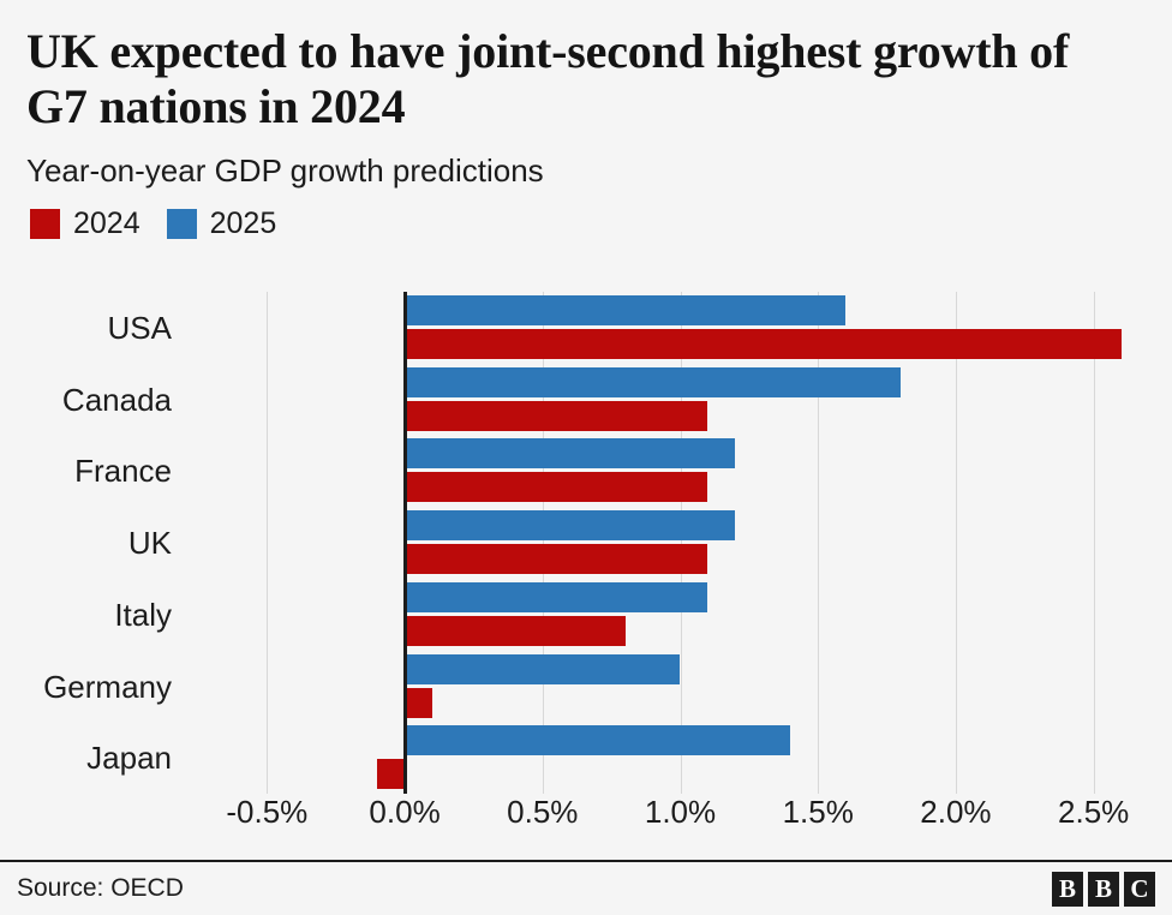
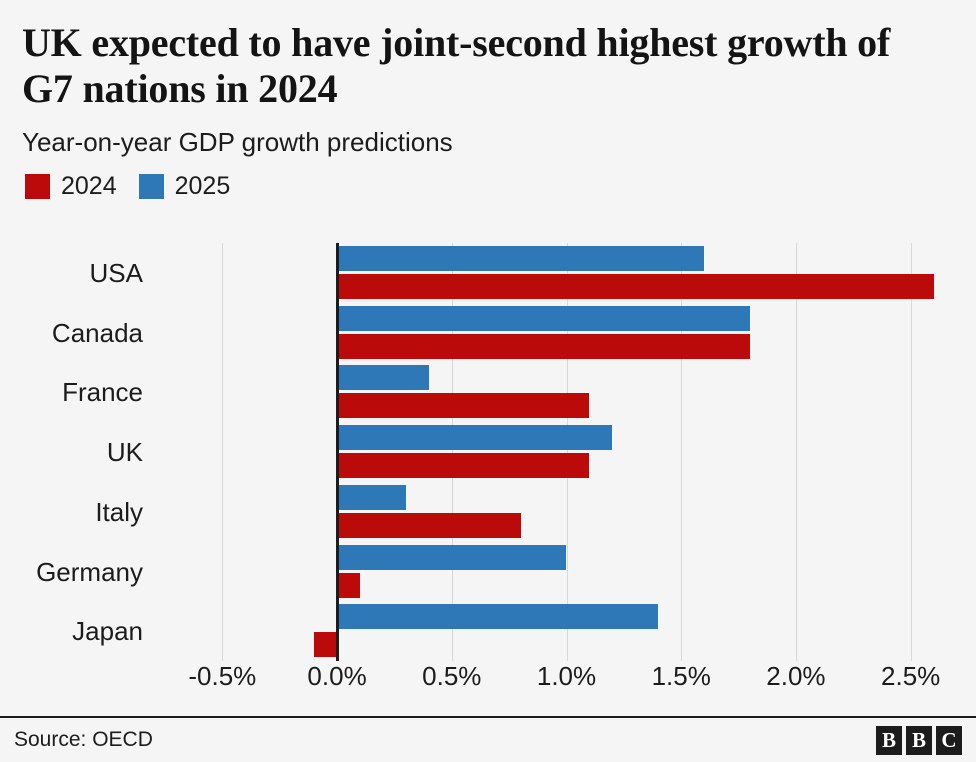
2024/Canada: 1.1% -> 1.8%
2025/France: 1.2% -> 0.4%
2025/Italy: 1.1% -> 0.3%
